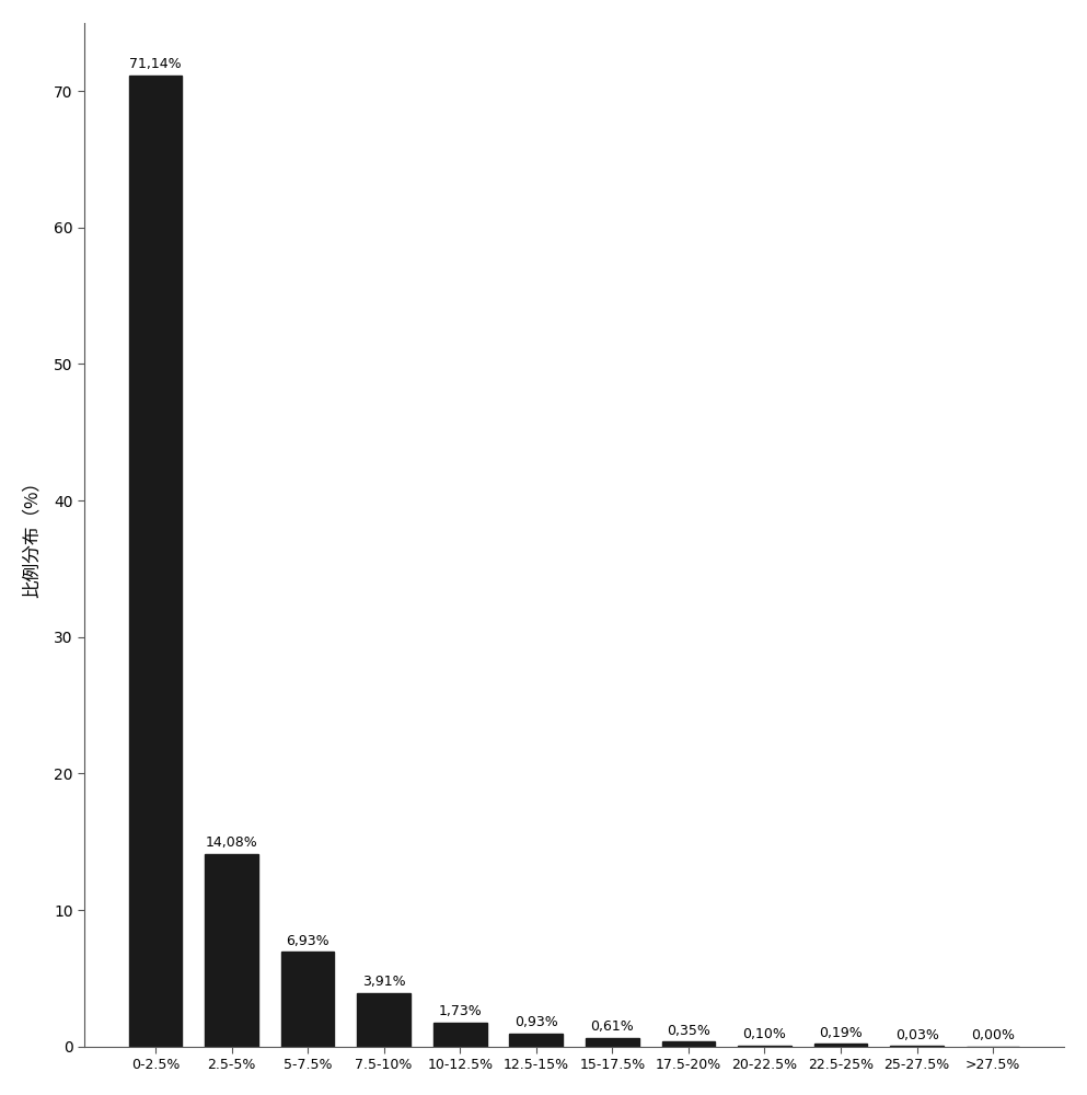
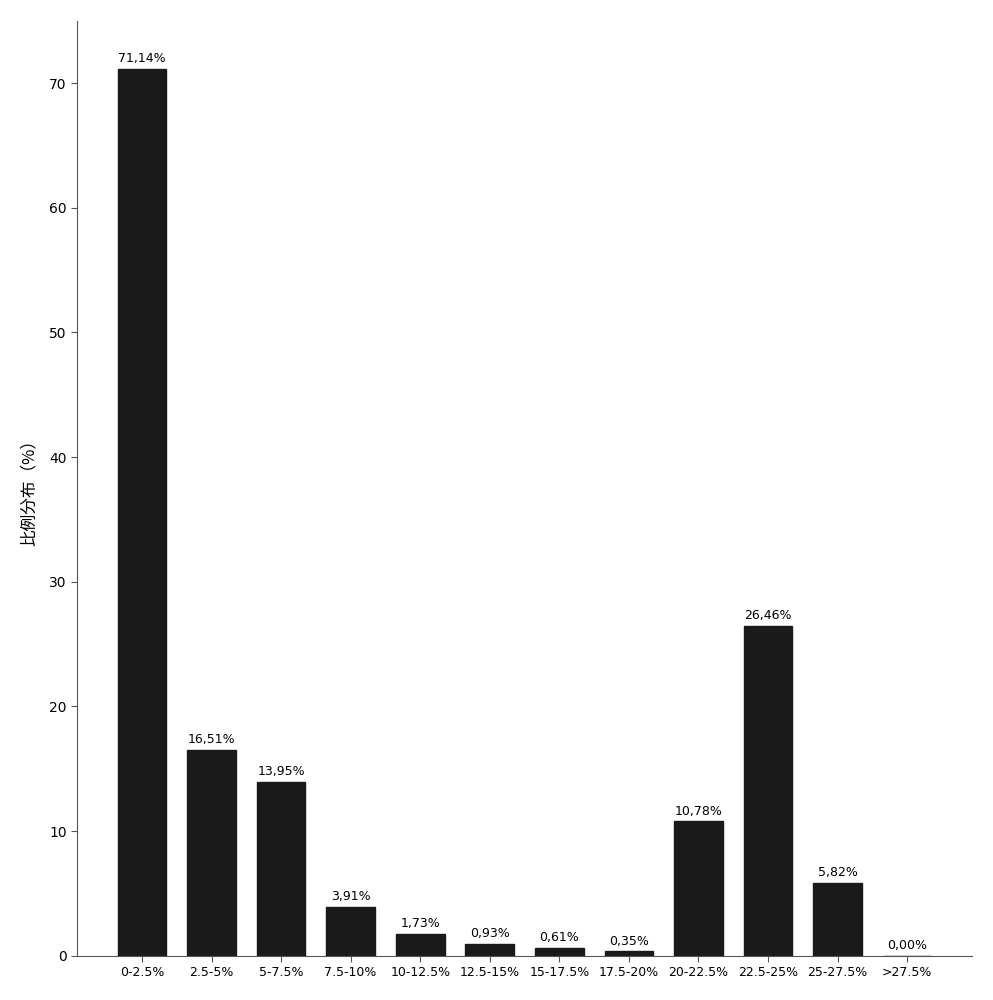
2.5-5%: 14,08% -> 16,51%
5-7.5%: 6,93% -> 13,95%
20-22.5%: 0,10% -> 10,78%
22.5-25%: 0,19% -> 26,46%
25-27.5%: 0,03% -> 5,82%
